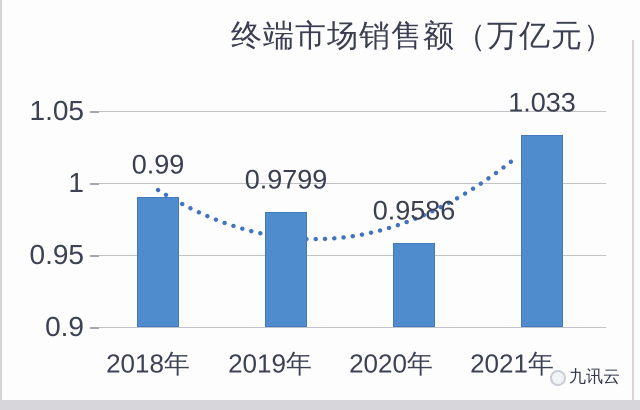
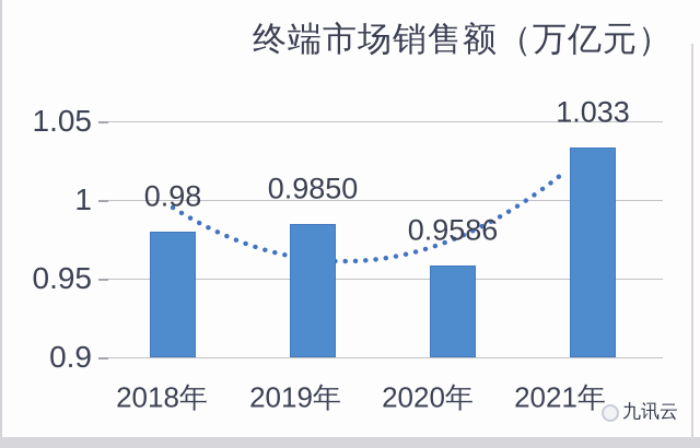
2018年: 0.99 -> 0.98
2019年: 0.9799 -> 0.9850
